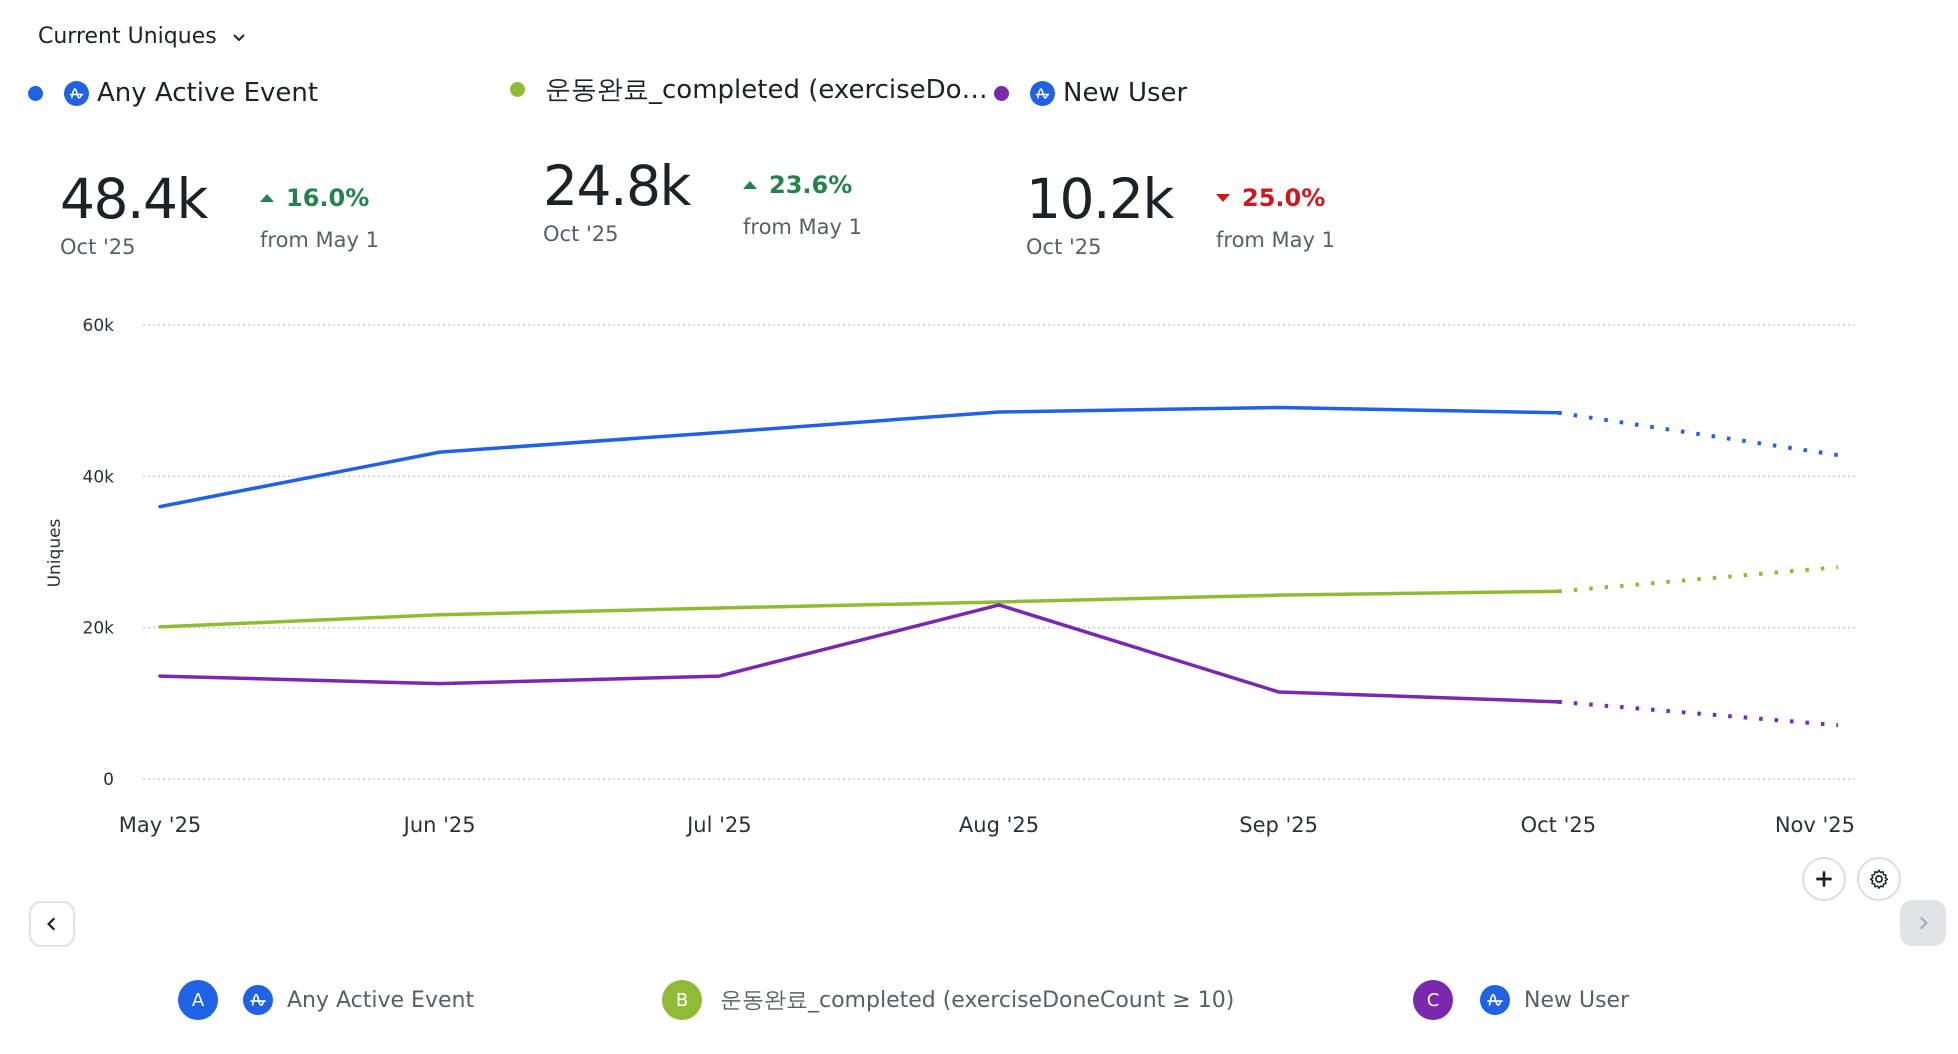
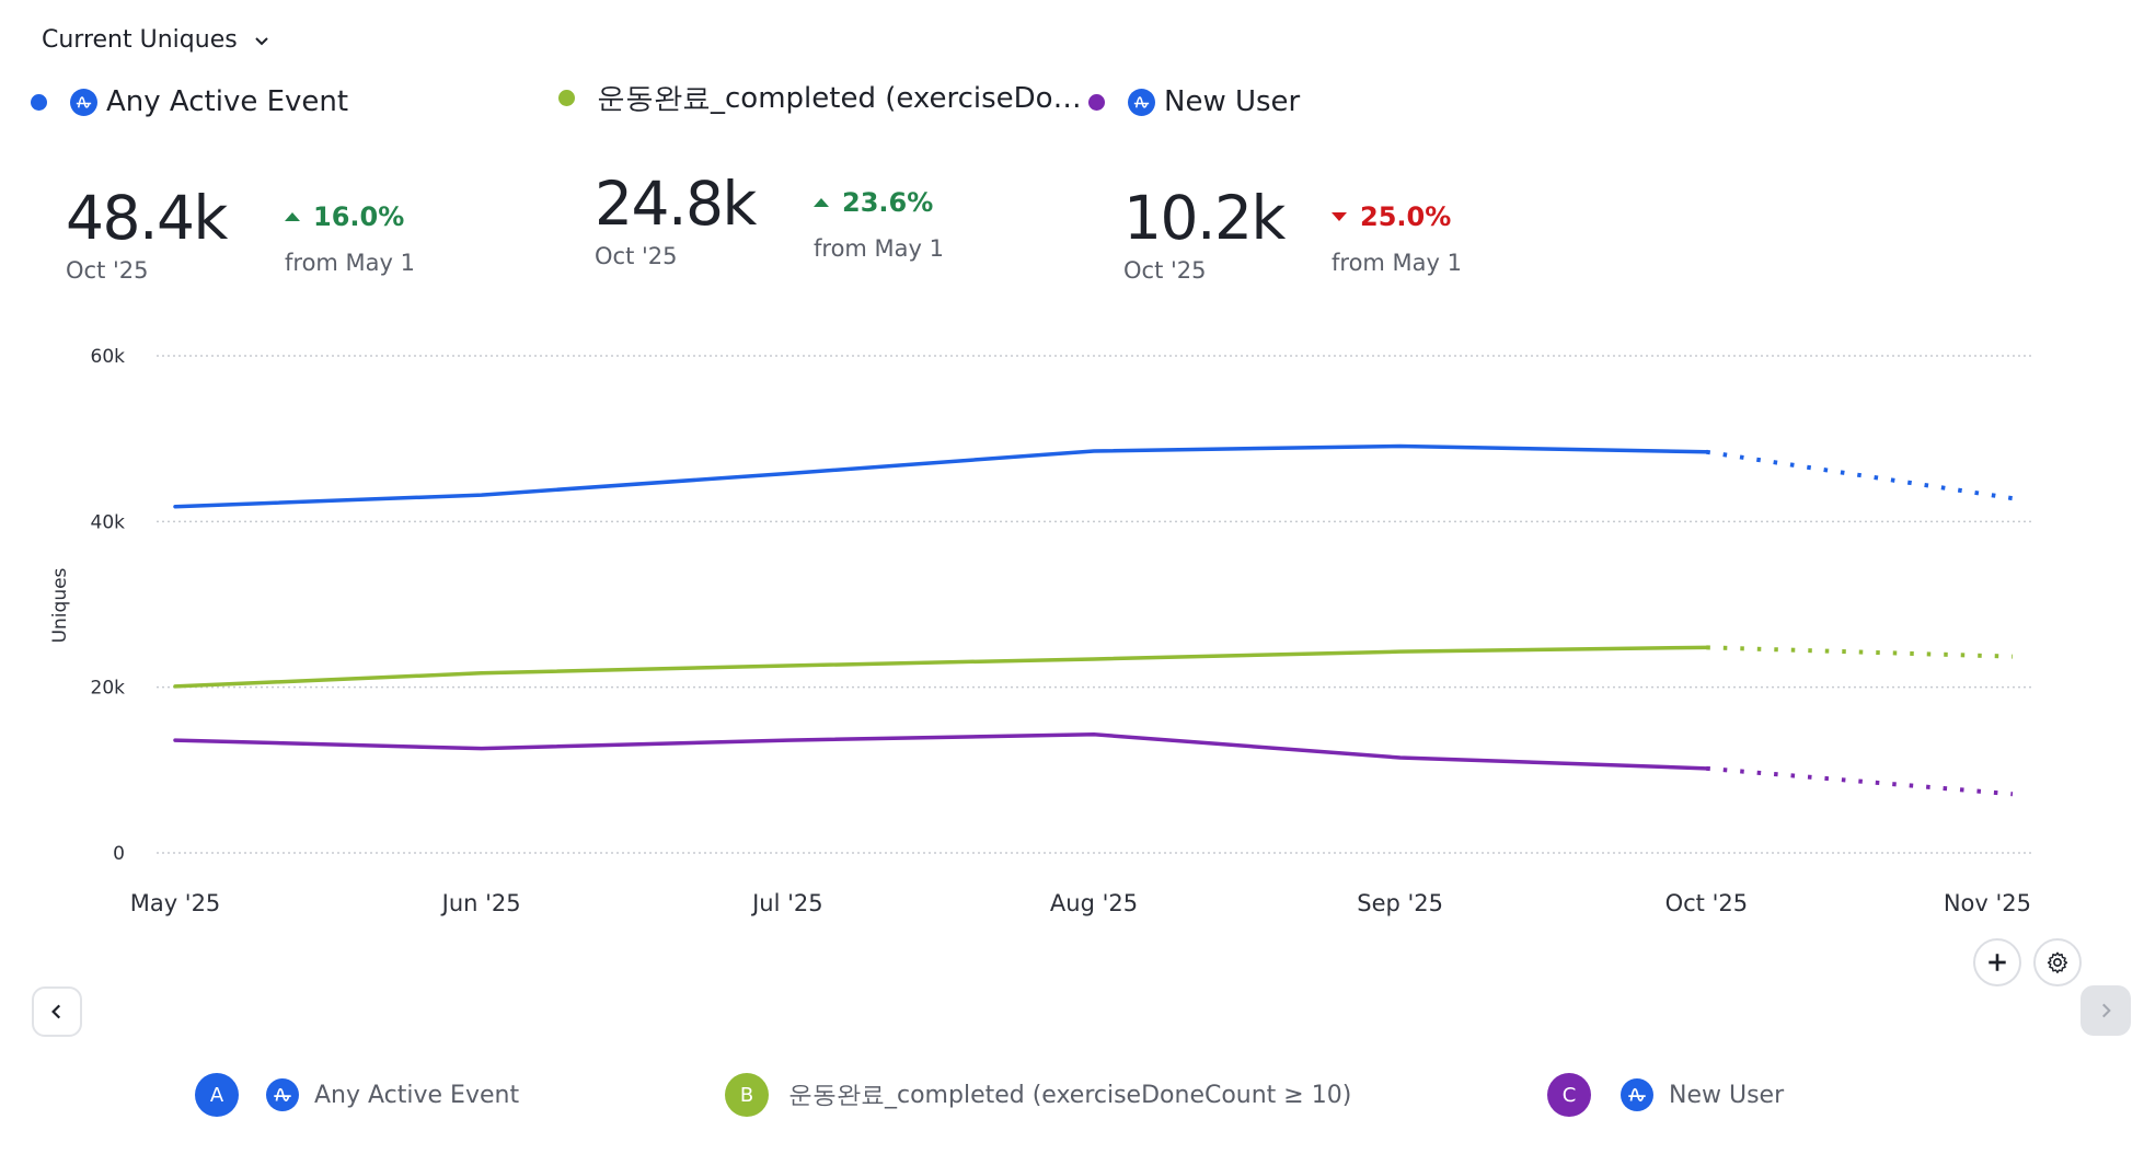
Any Active Event/May '25: 36k -> 42k
New User/Aug '25: 23k -> 14k
운동완료_completed (exerciseDoneCount ≥ 10)/Nov '25: 28k -> 24k
